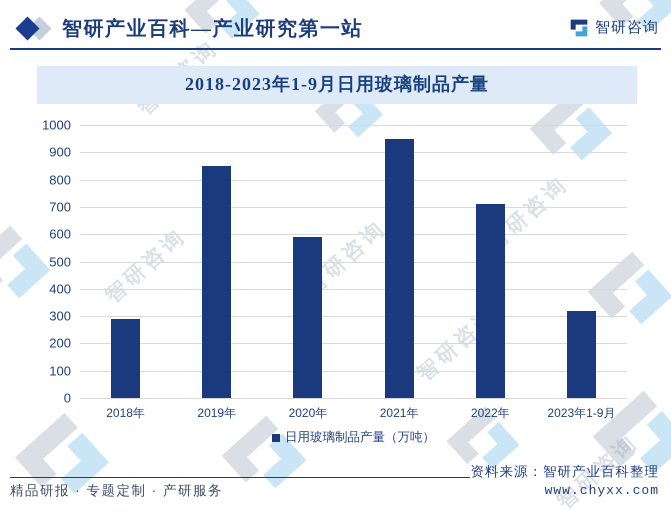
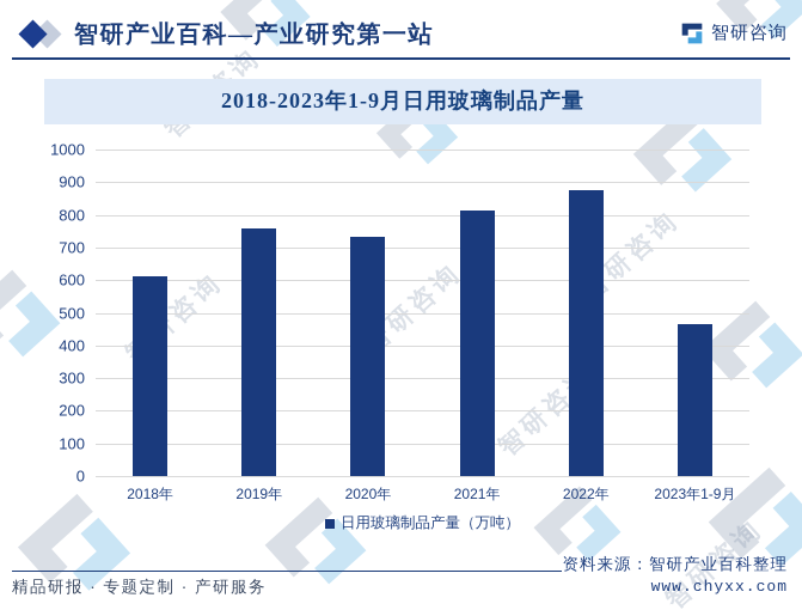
2018年: 290 -> 610
2019年: 850 -> 760
2020年: 590 -> 730
2021年: 950 -> 820
2022年: 710 -> 880
2023年1-9月: 320 -> 460
